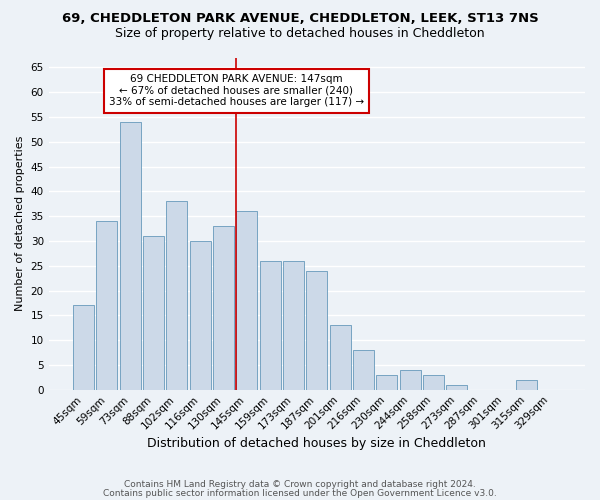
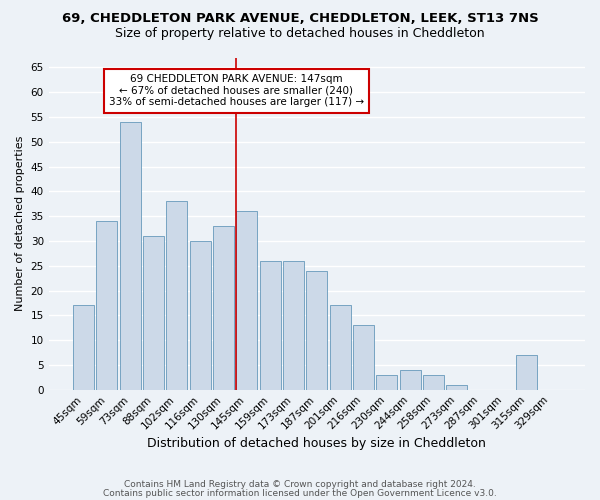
201sqm: 13 -> 17
216sqm: 8 -> 13
315sqm: 2 -> 7
